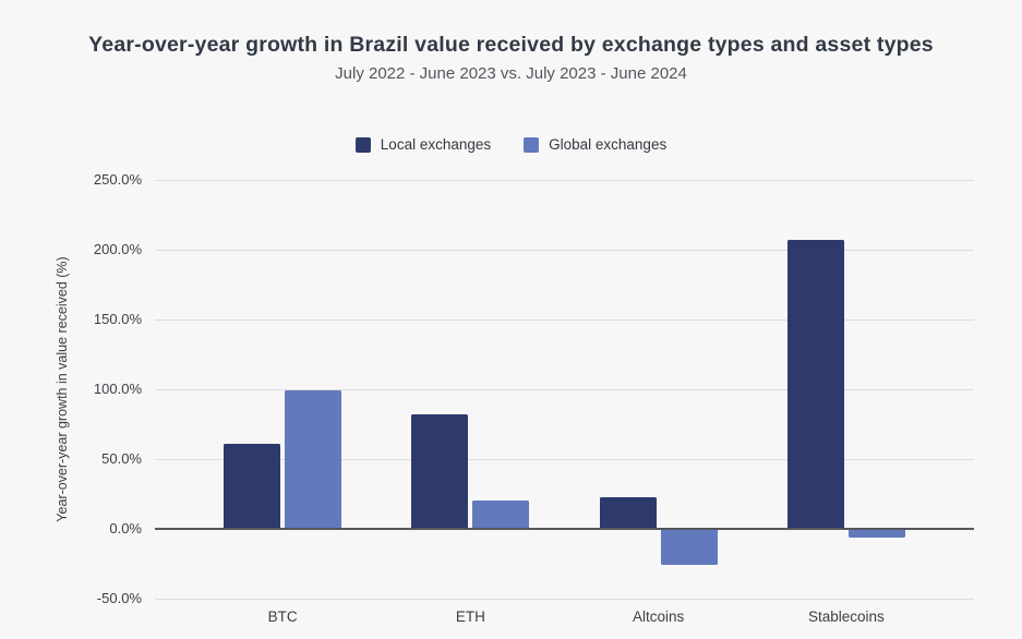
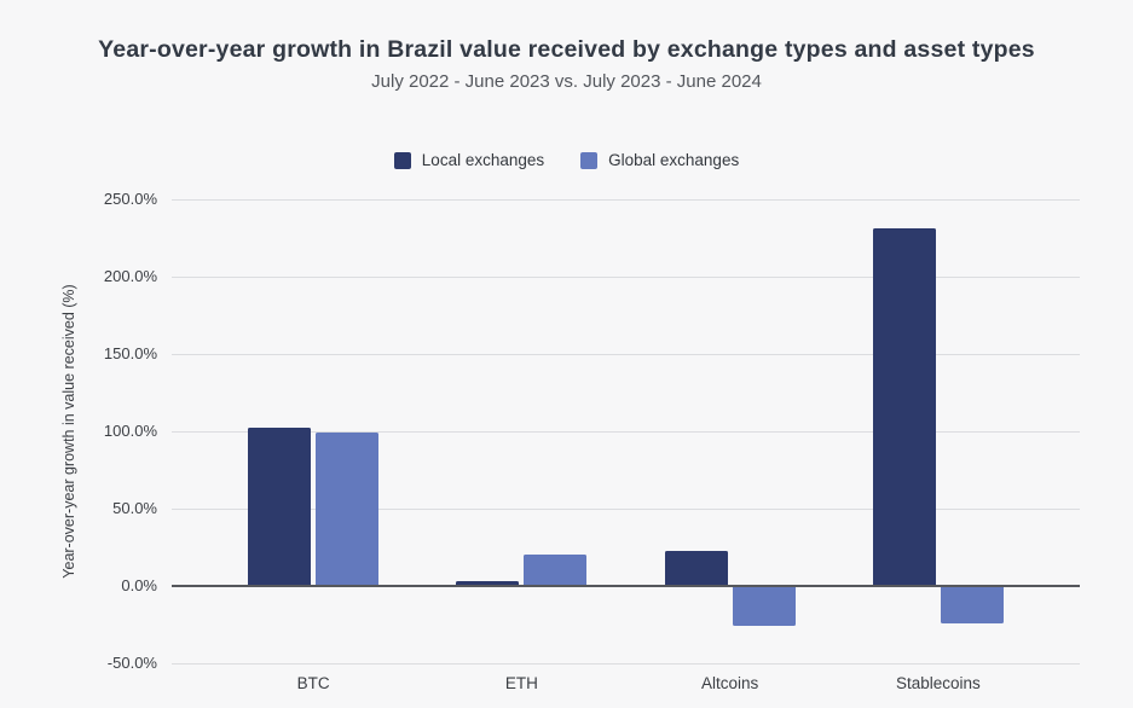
Local exchanges/BTC: 61% -> 102%
Local exchanges/ETH: 82% -> 3%
Local exchanges/Stablecoins: 207% -> 231%
Global exchanges/Stablecoins: -6% -> -24%
